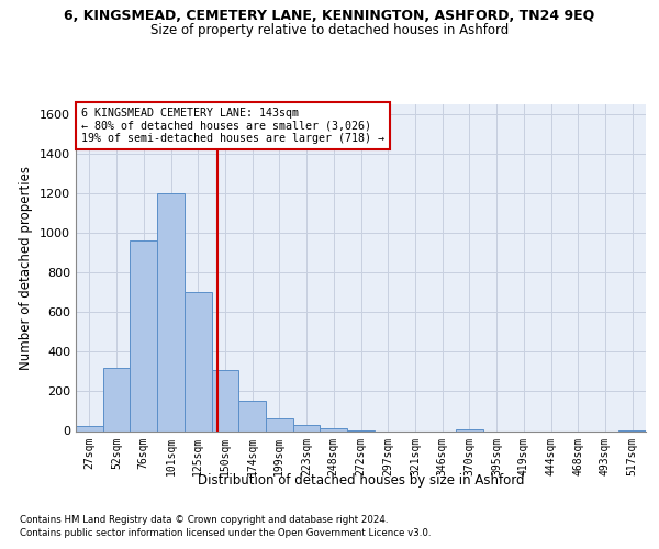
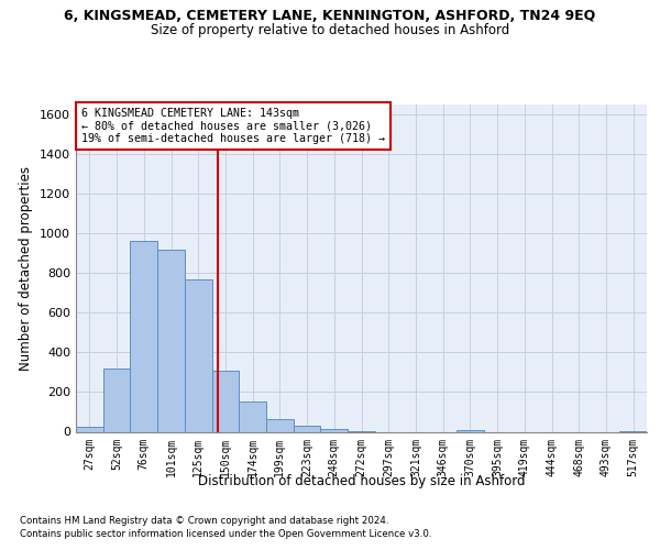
101sqm: 1200 -> 920
125sqm: 700 -> 770
